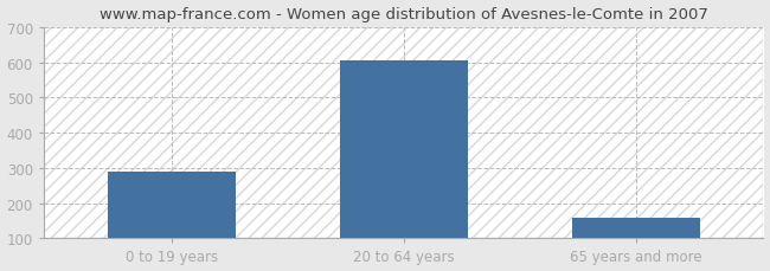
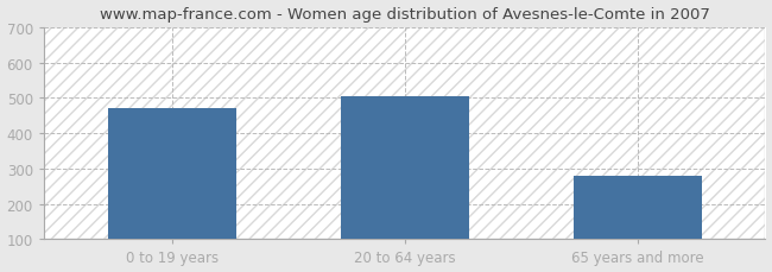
0 to 19 years: 290 -> 470
20 to 64 years: 605 -> 505
65 years and more: 160 -> 280
